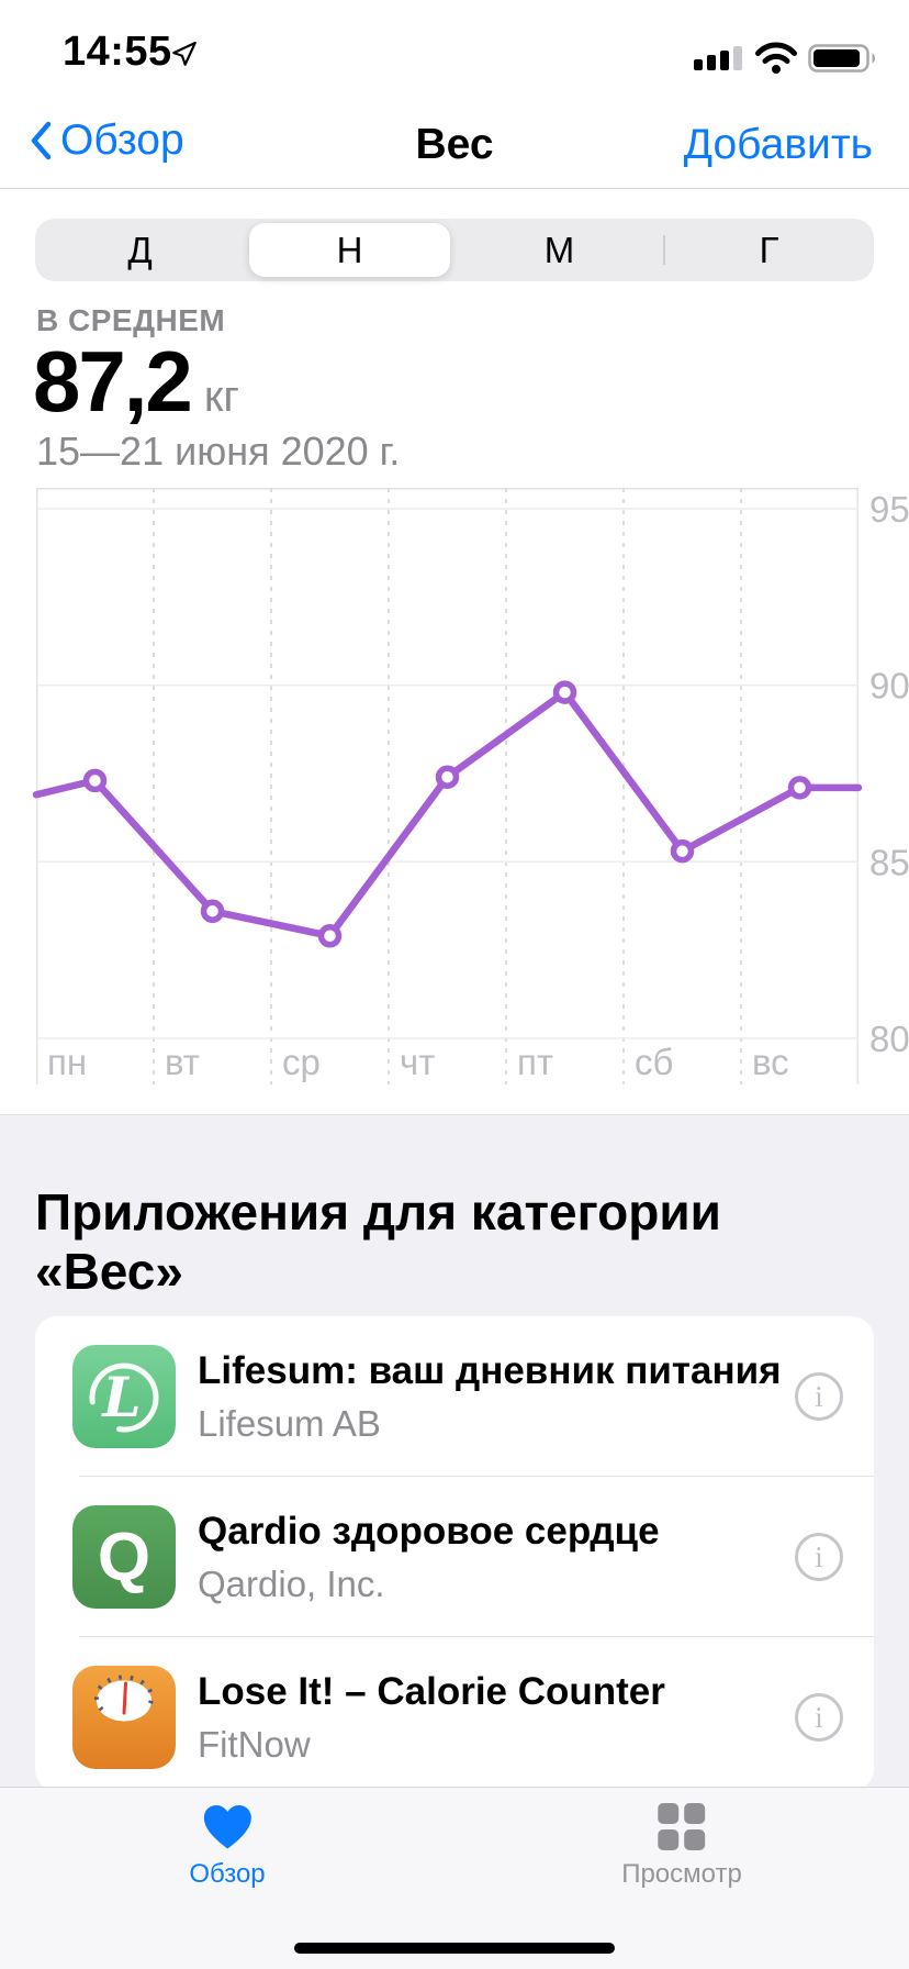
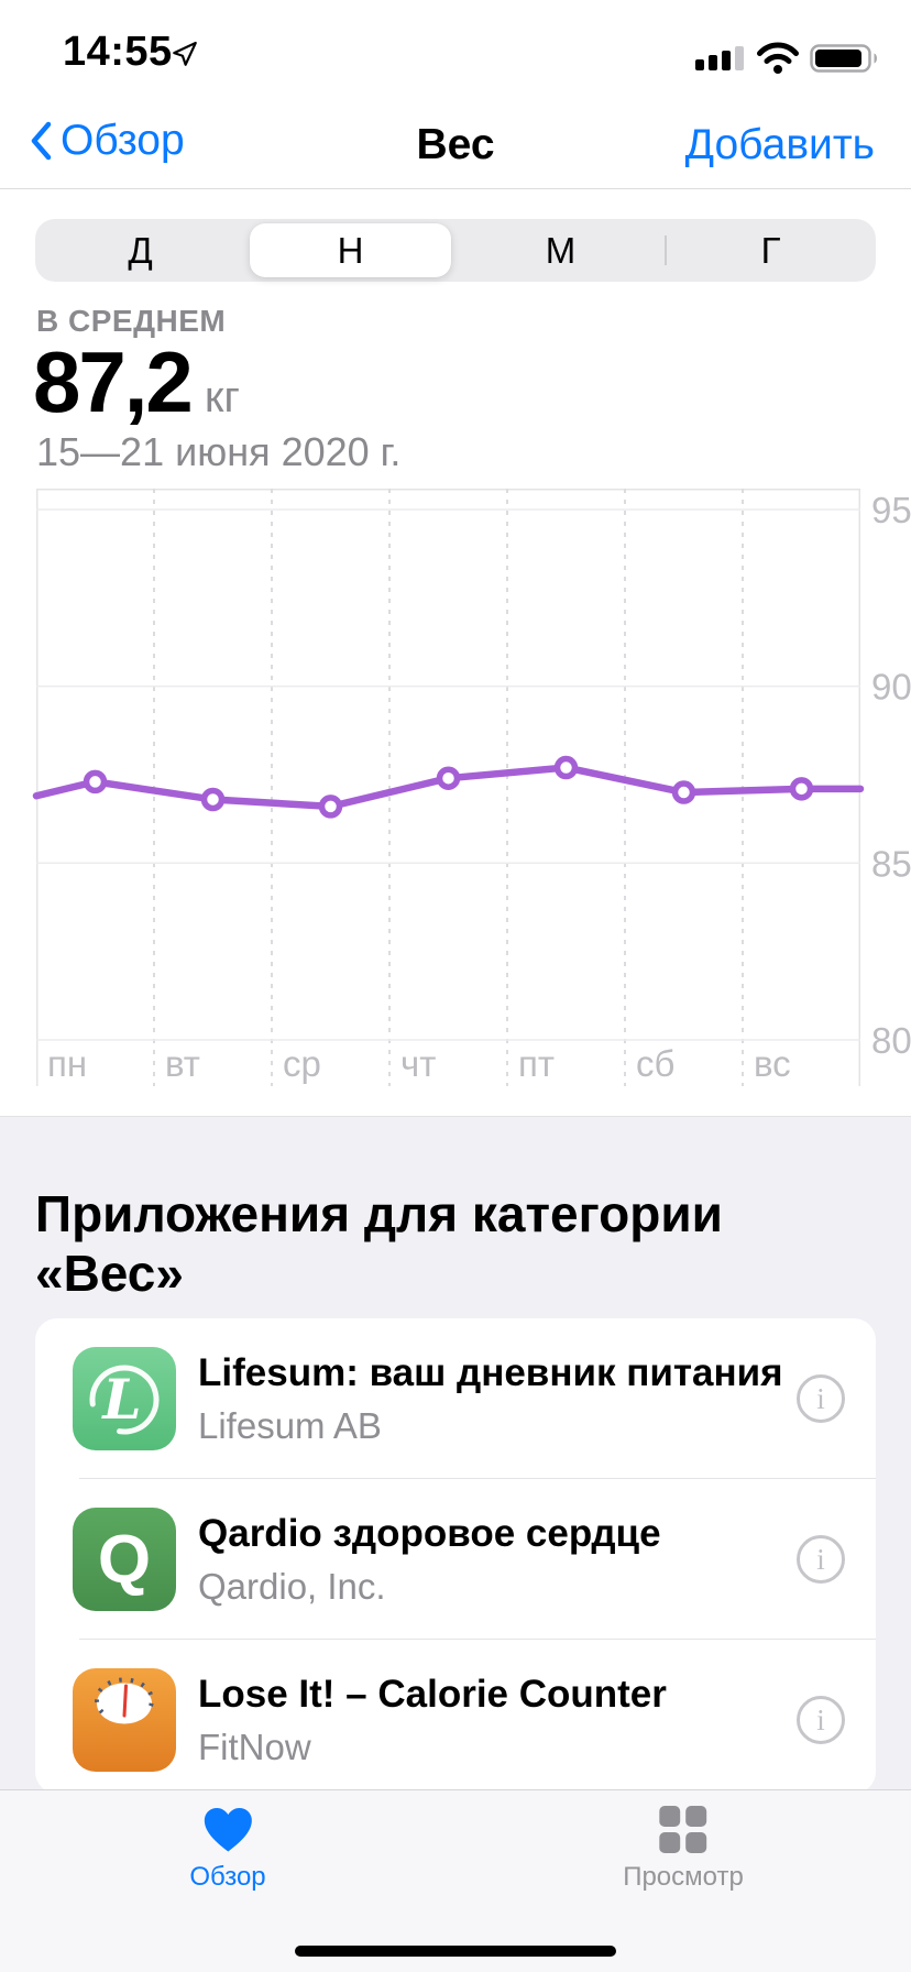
вт: 83.6 -> 86.8
ср: 82.9 -> 86.6
пт: 89.8 -> 87.7
сб: 85.3 -> 87.0
